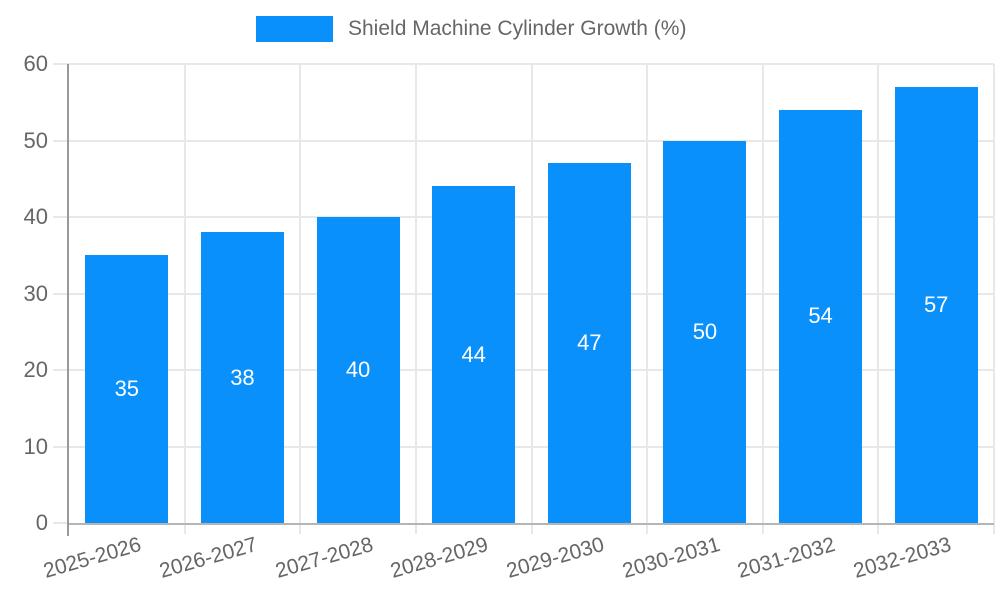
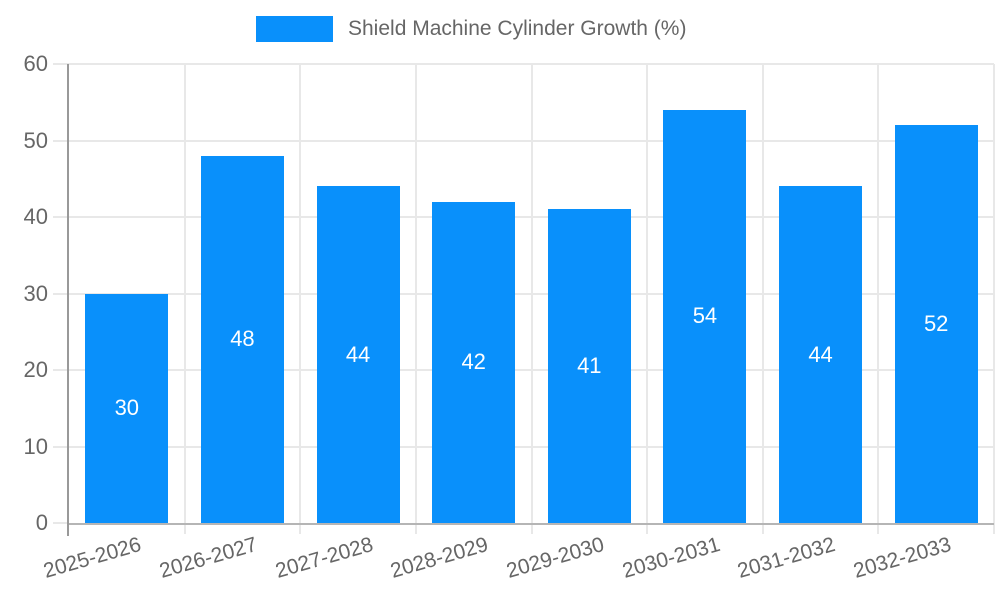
2025-2026: 35 -> 30
2026-2027: 38 -> 48
2027-2028: 40 -> 44
2028-2029: 44 -> 42
2029-2030: 47 -> 41
2030-2031: 50 -> 54
2031-2032: 54 -> 44
2032-2033: 57 -> 52
